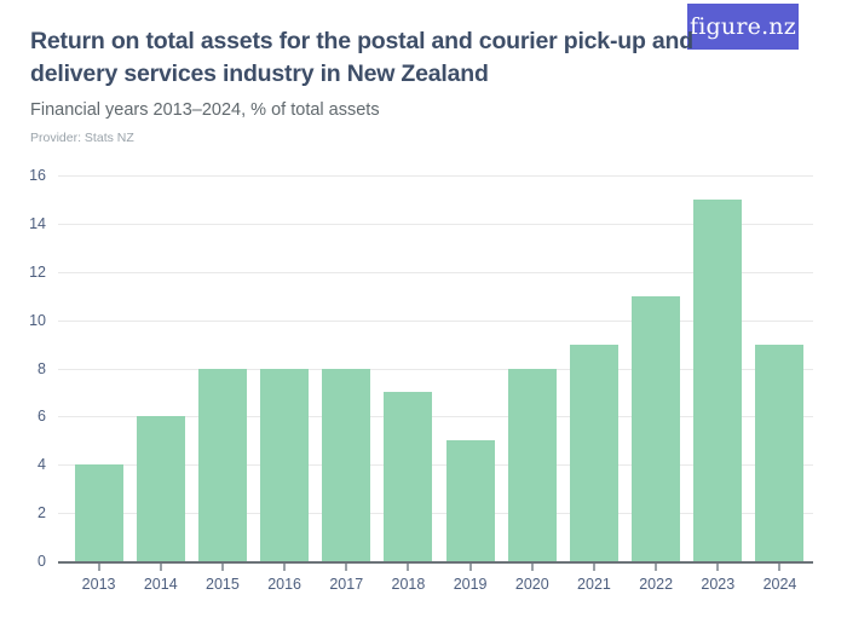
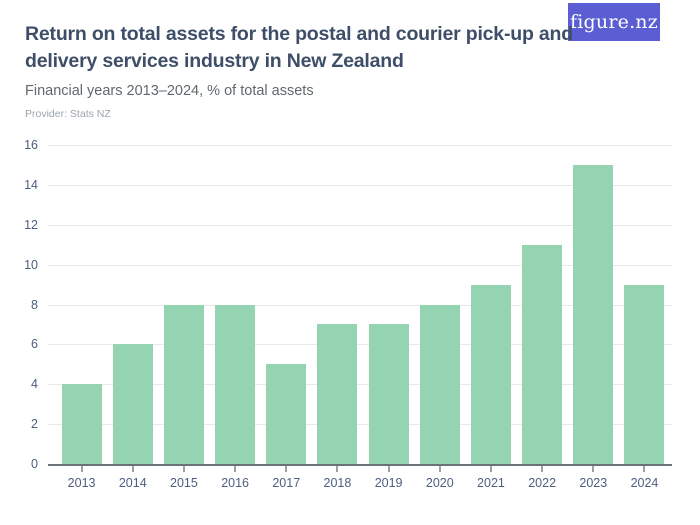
2017: 8 -> 5
2019: 5 -> 7
